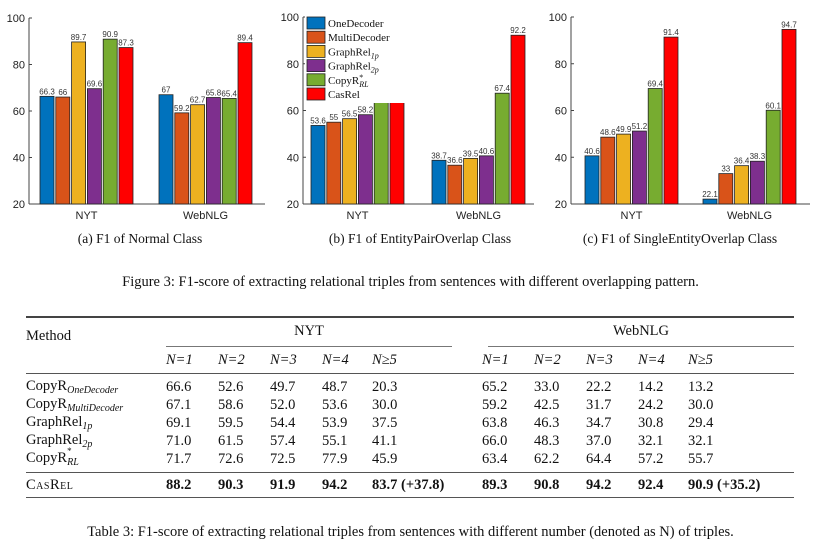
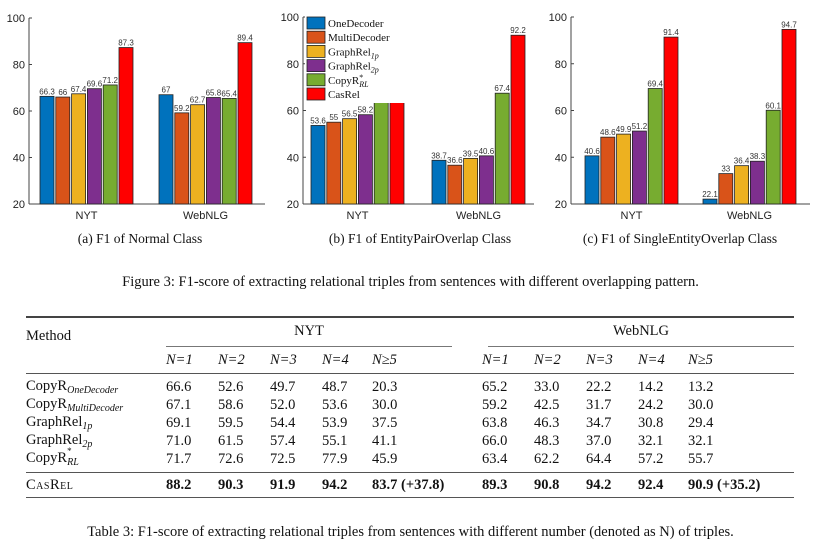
(a) F1 of Normal Class/GraphRel1p/NYT: 89.7 -> 67.4
(a) F1 of Normal Class/CopyR*RL/NYT: 90.9 -> 71.2
